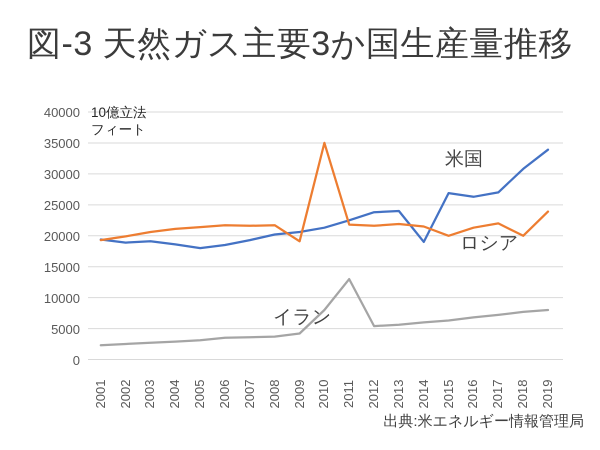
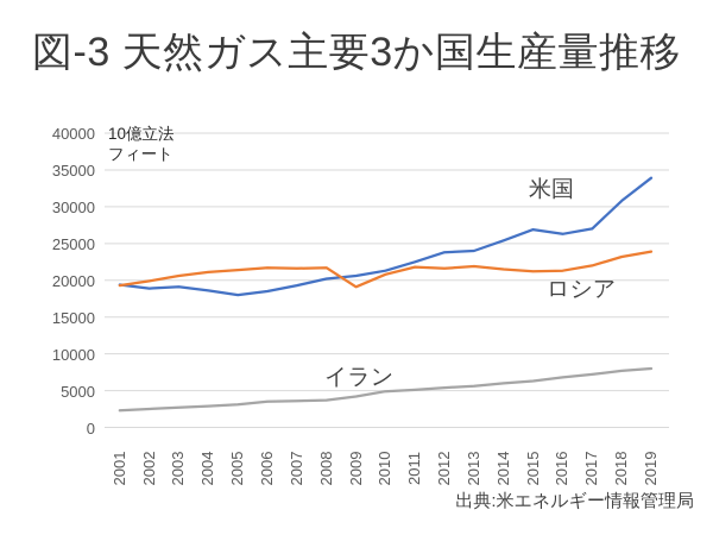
ロシア/2010: 35000 -> 21000
イラン/2010: 8000 -> 5000
イラン/2011: 13000 -> 5000
米国/2014: 19000 -> 25000
ロシア/2015: 20000 -> 21000
ロシア/2018: 20000 -> 23000
